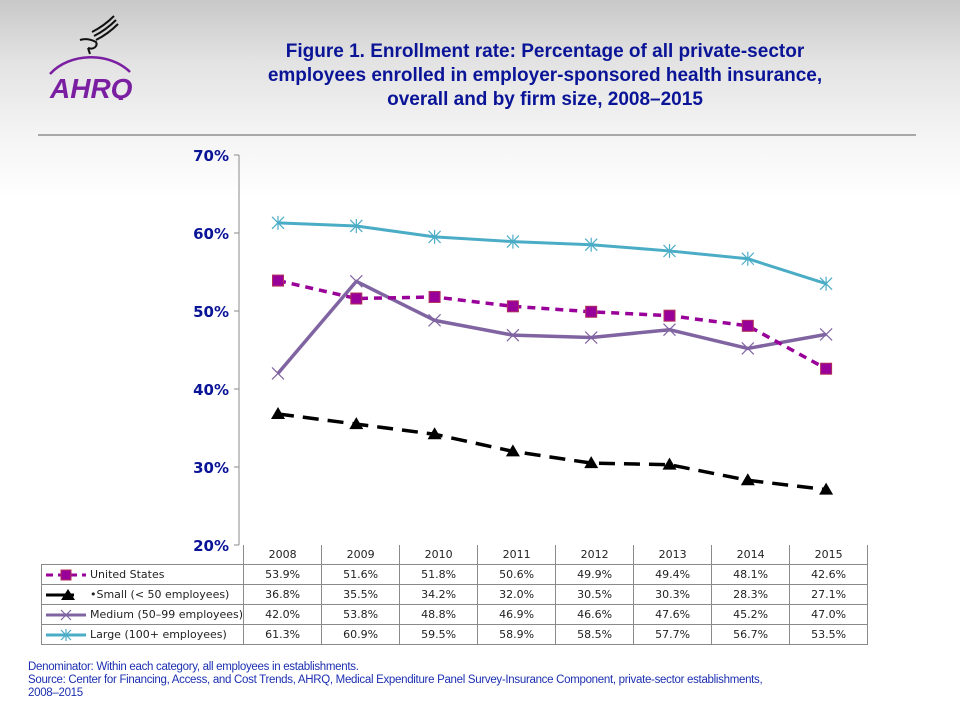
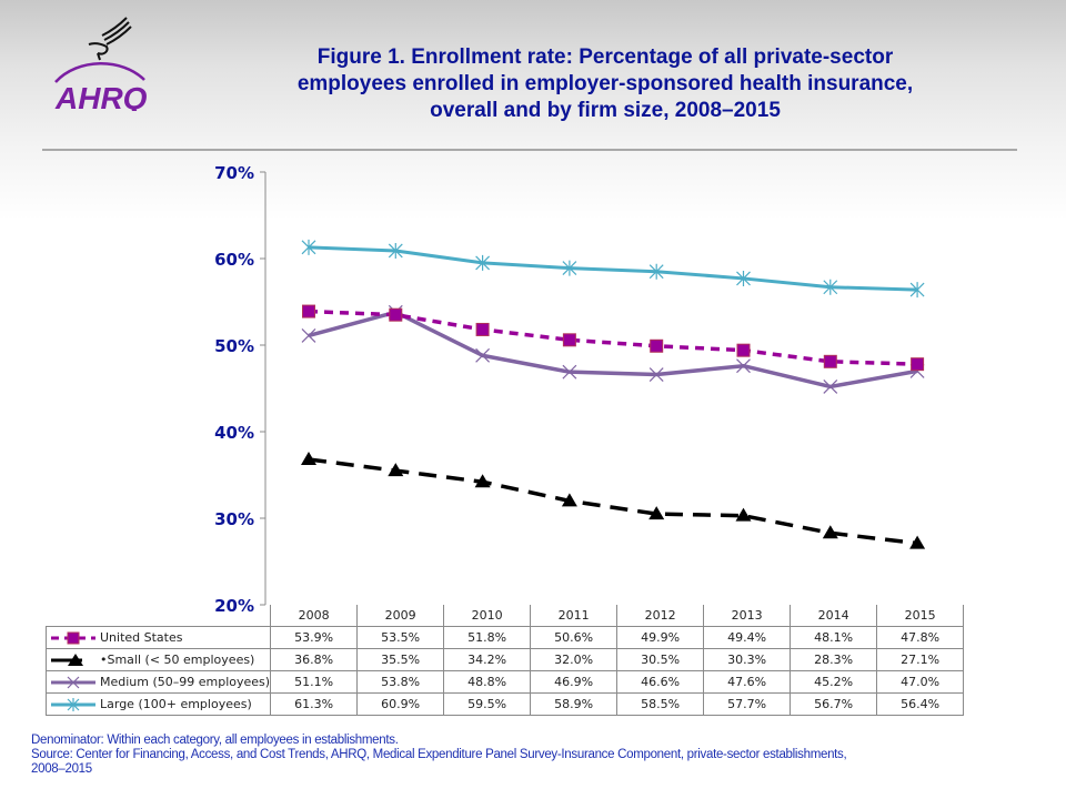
Medium (50–99 employees)/2008: 42.0% -> 51.1%
United States/2009: 51.6% -> 53.5%
United States/2015: 42.6% -> 47.8%
Large (100+ employees)/2015: 53.5% -> 56.4%
